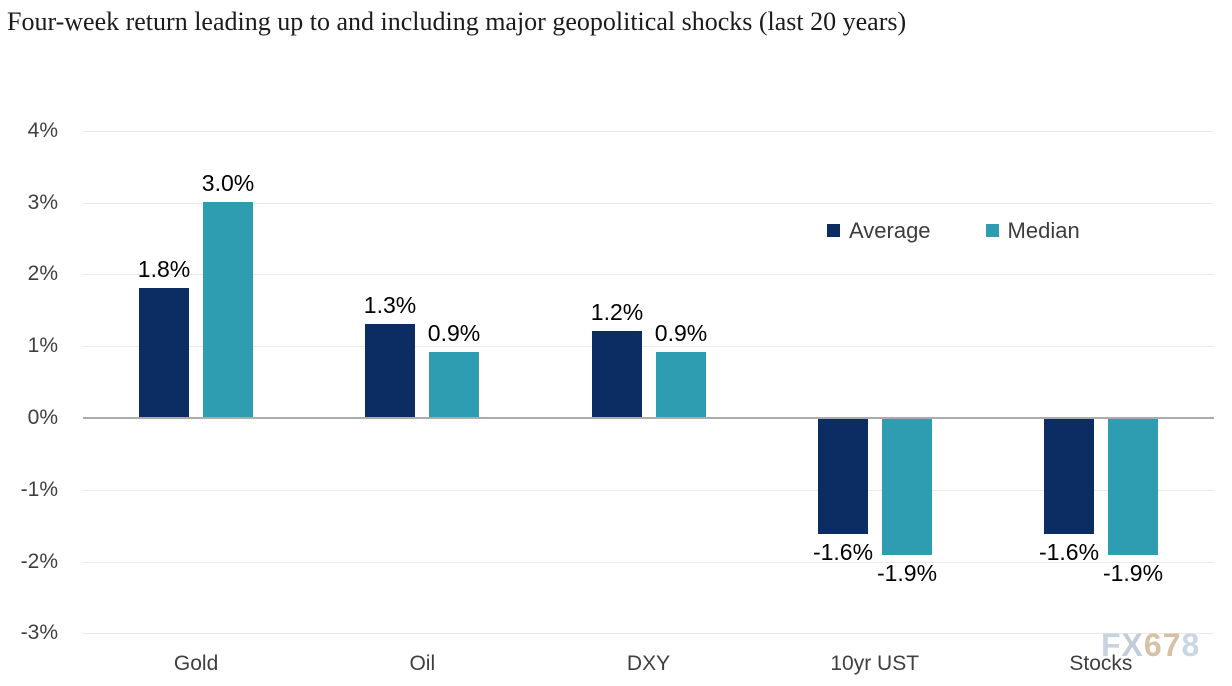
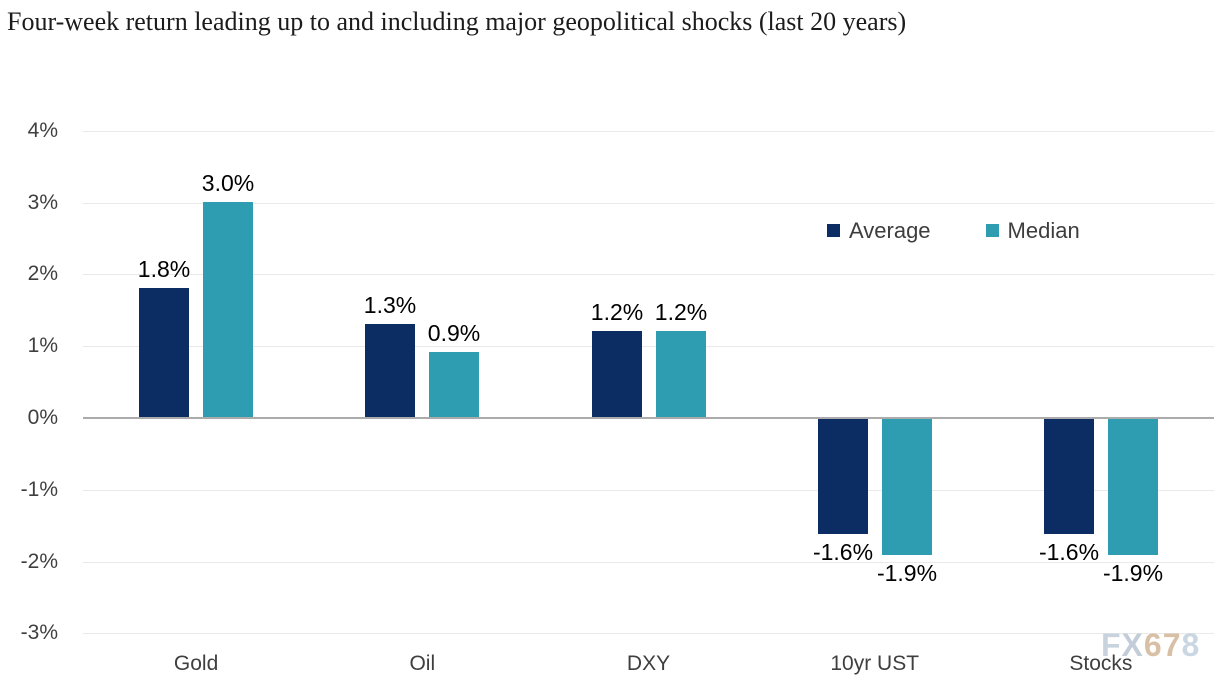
Median/DXY: 0.9% -> 1.2%
